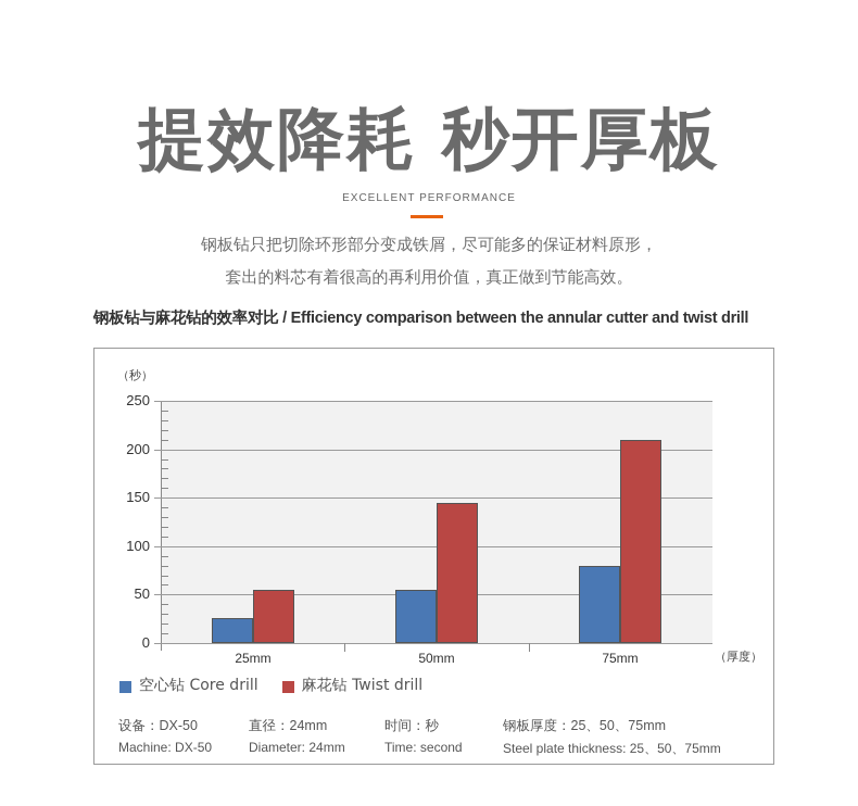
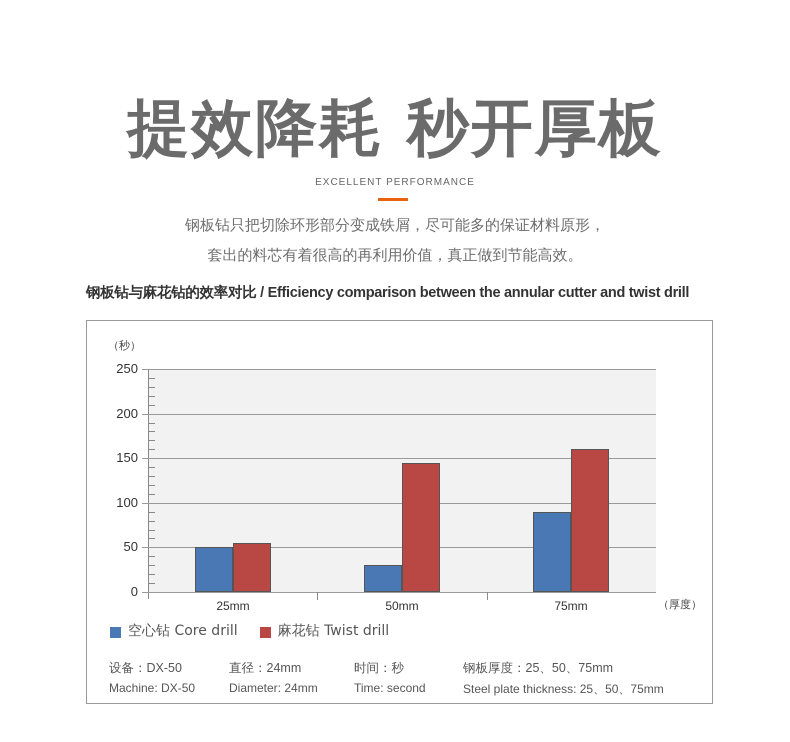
空心钻 Core drill/25mm: 30 -> 50
空心钻 Core drill/50mm: 60 -> 30
空心钻 Core drill/75mm: 80 -> 90
麻花钻 Twist drill/75mm: 210 -> 160
